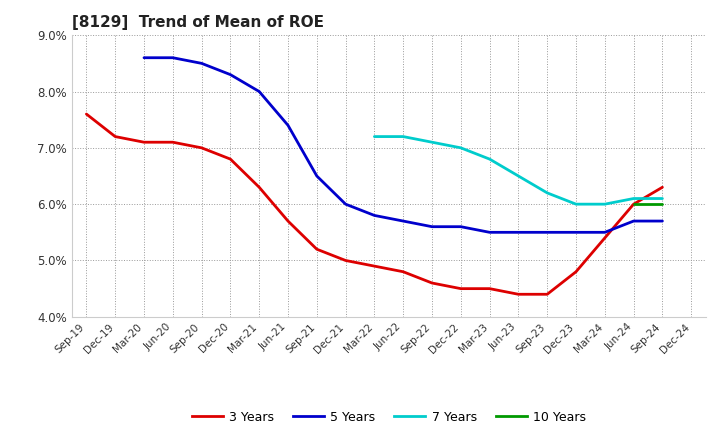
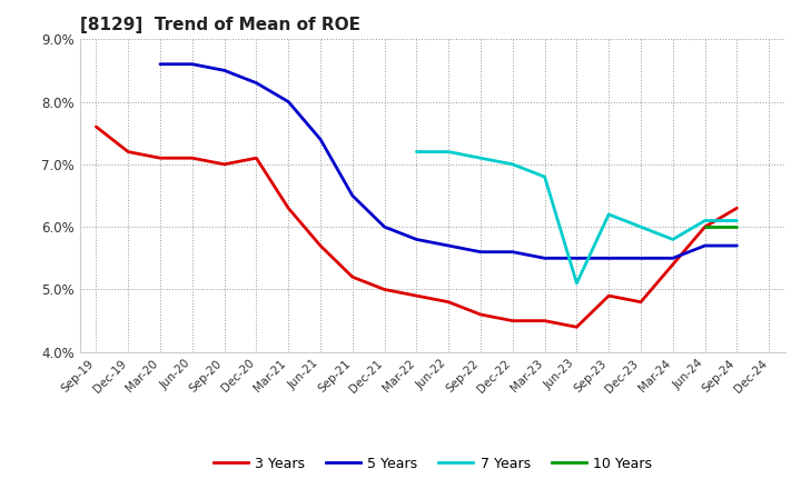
3 Years/Dec-20: 6.8% -> 7.1%
7 Years/Jun-23: 6.5% -> 5.1%
3 Years/Sep-23: 4.4% -> 4.9%
7 Years/Mar-24: 6.0% -> 5.8%
